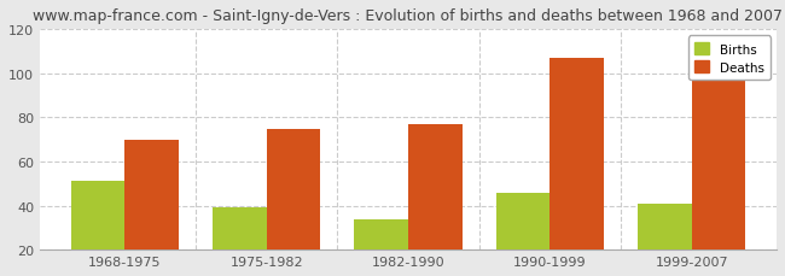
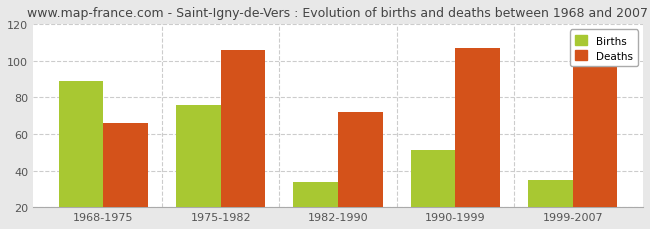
Births/1968-1975: 51 -> 89
Deaths/1968-1975: 70 -> 66
Births/1975-1982: 39 -> 76
Deaths/1975-1982: 75 -> 106
Deaths/1982-1990: 77 -> 72
Births/1990-1999: 46 -> 51
Births/1999-2007: 41 -> 35
